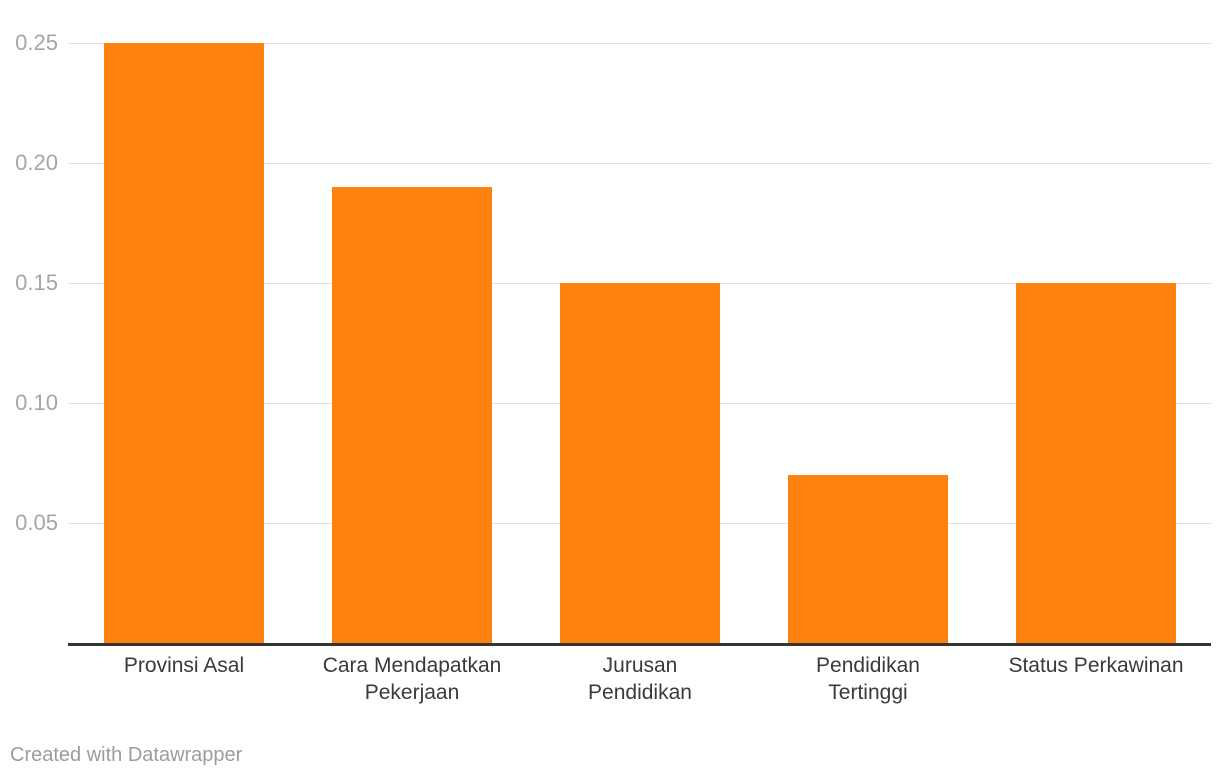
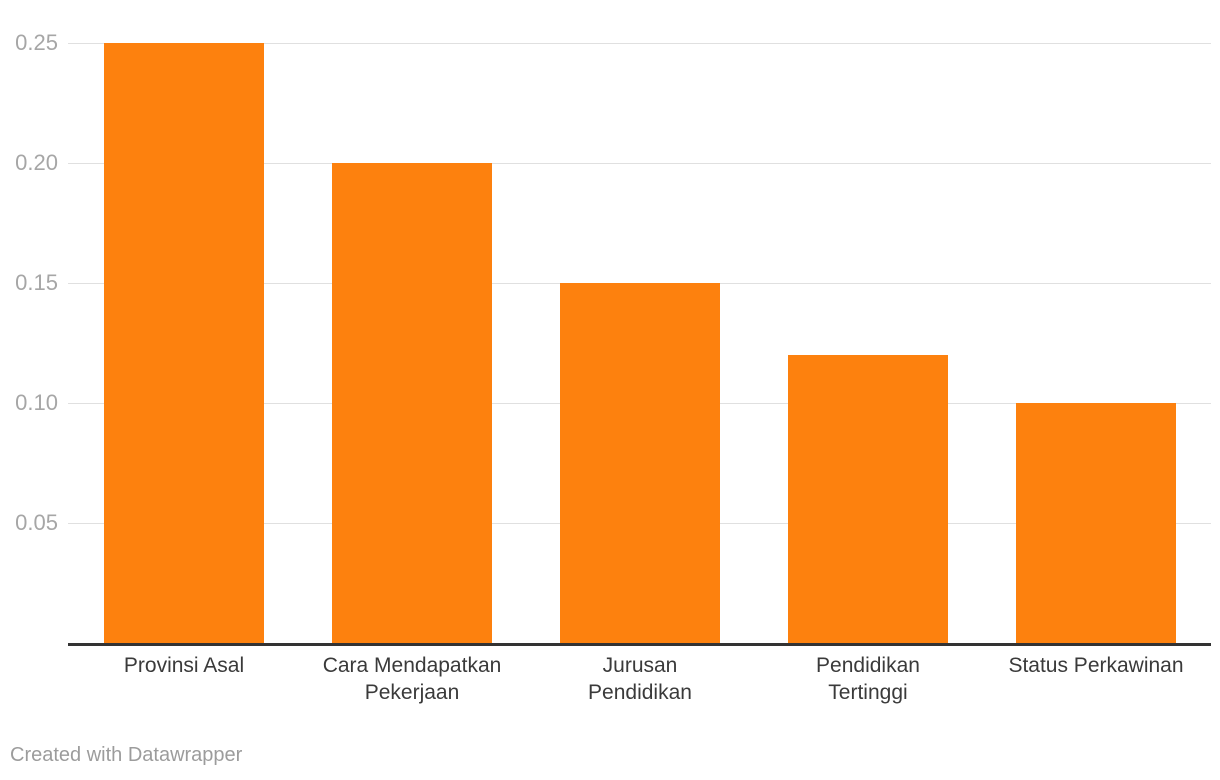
Cara Mendapatkan Pekerjaan: 0.19 -> 0.20
Pendidikan Tertinggi: 0.07 -> 0.12
Status Perkawinan: 0.15 -> 0.10
